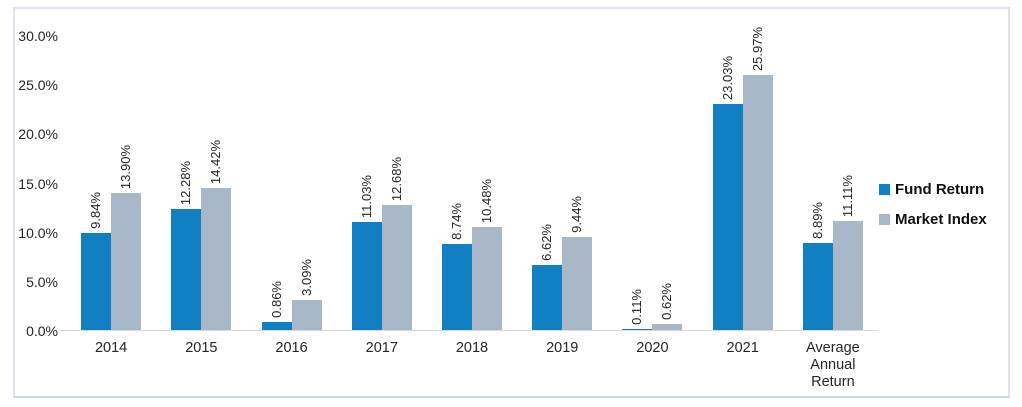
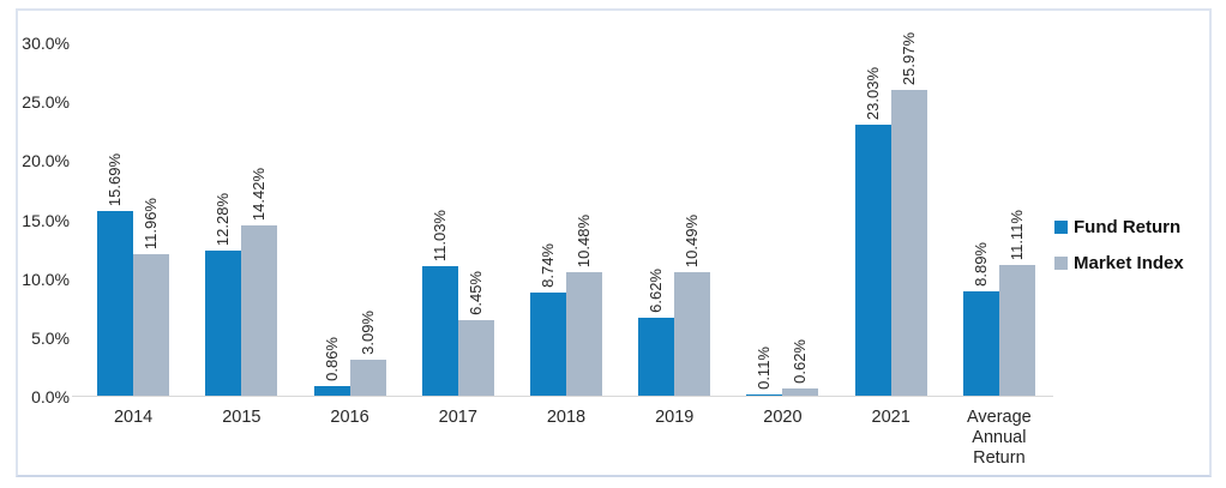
Fund Return/2014: 9.84% -> 15.69%
Market Index/2014: 13.90% -> 11.96%
Market Index/2017: 12.68% -> 6.45%
Market Index/2019: 9.44% -> 10.49%
